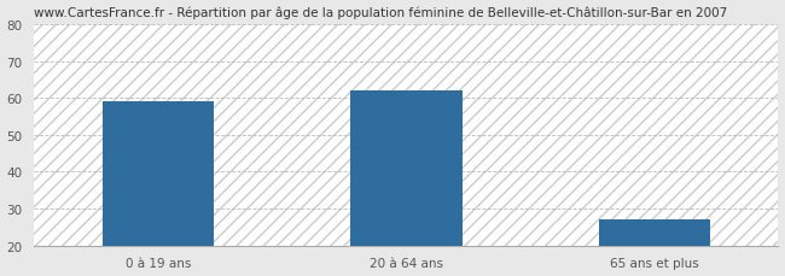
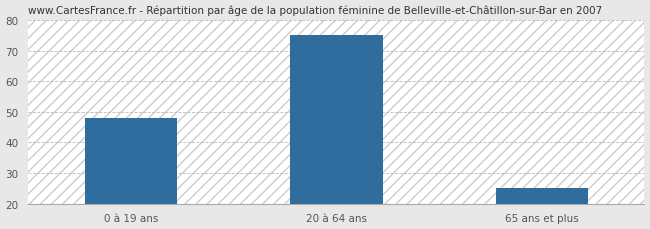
0 à 19 ans: 59 -> 48
20 à 64 ans: 62 -> 75
65 ans et plus: 27 -> 25
